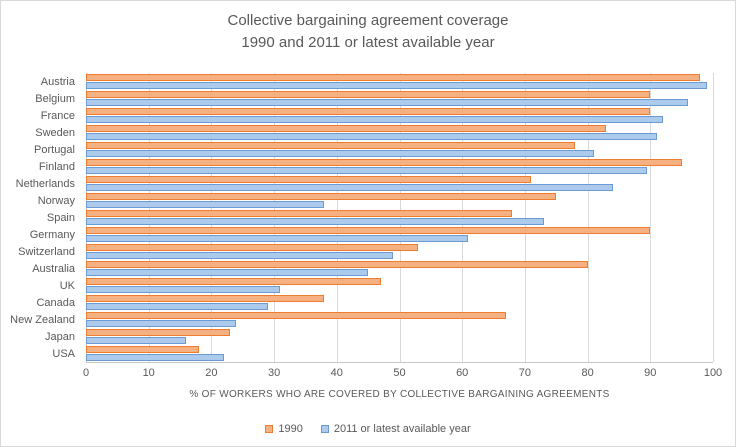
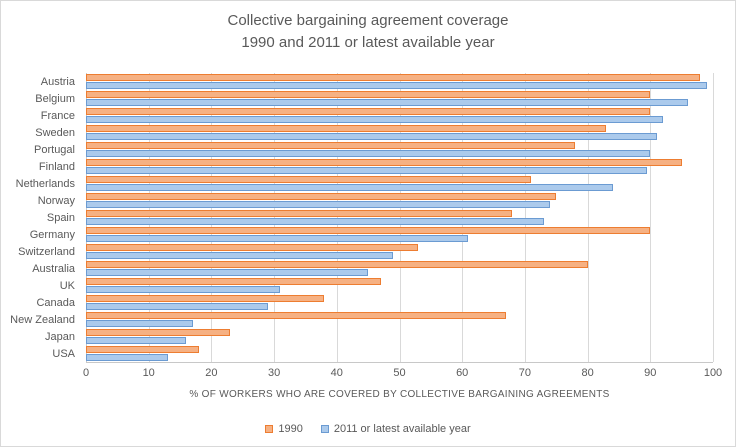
2011 or latest available year/Portugal: 81 -> 90
2011 or latest available year/Norway: 38 -> 74
2011 or latest available year/New Zealand: 24 -> 17
2011 or latest available year/USA: 22 -> 13
